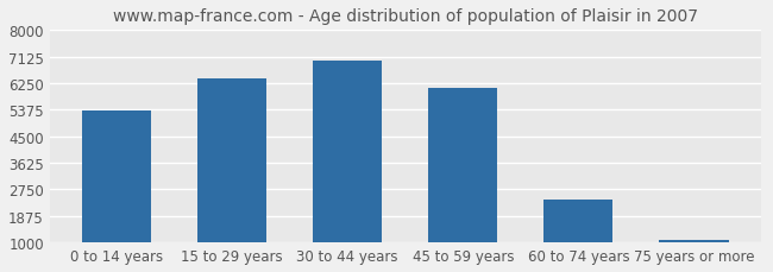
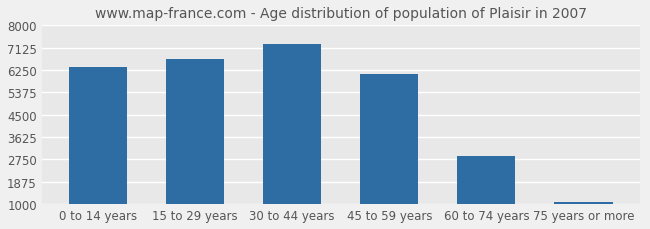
0 to 14 years: 5350 -> 6350
15 to 29 years: 6400 -> 6700
30 to 44 years: 7000 -> 7250
60 to 74 years: 2400 -> 2900
